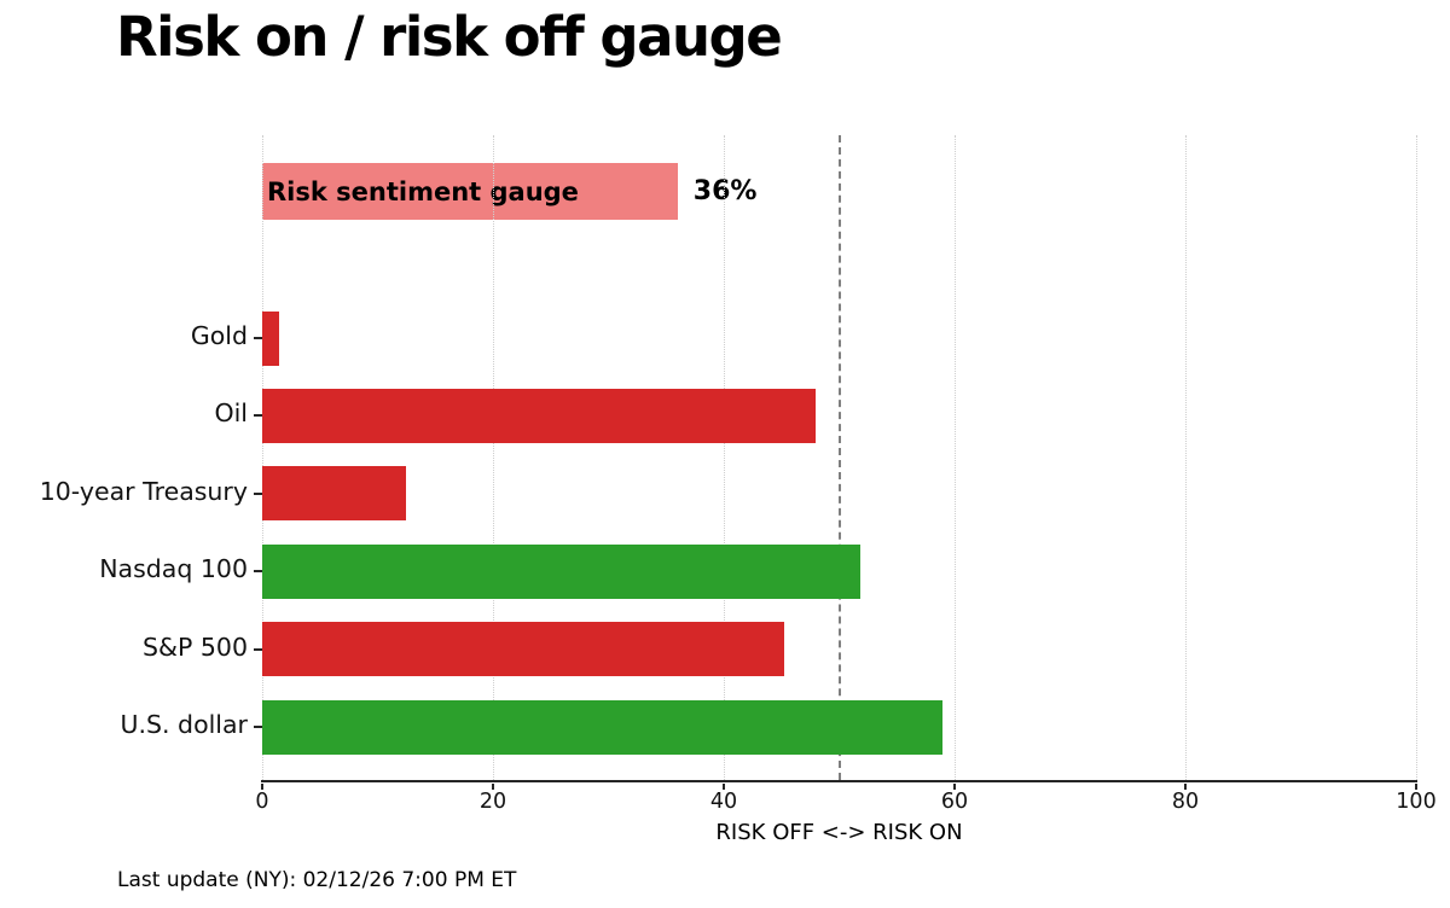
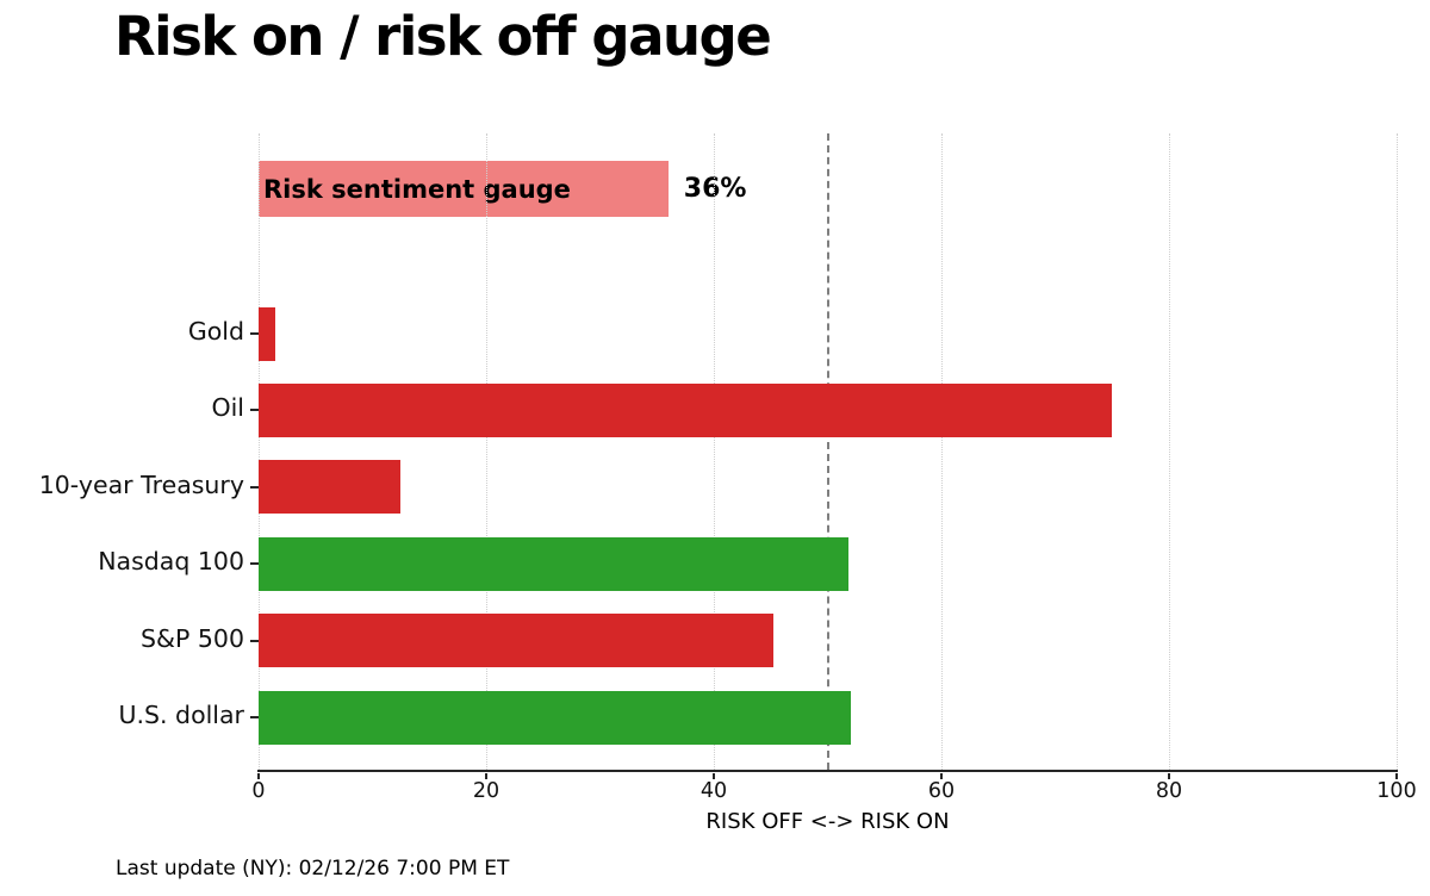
Oil: 48 -> 75
U.S. dollar: 59 -> 52
